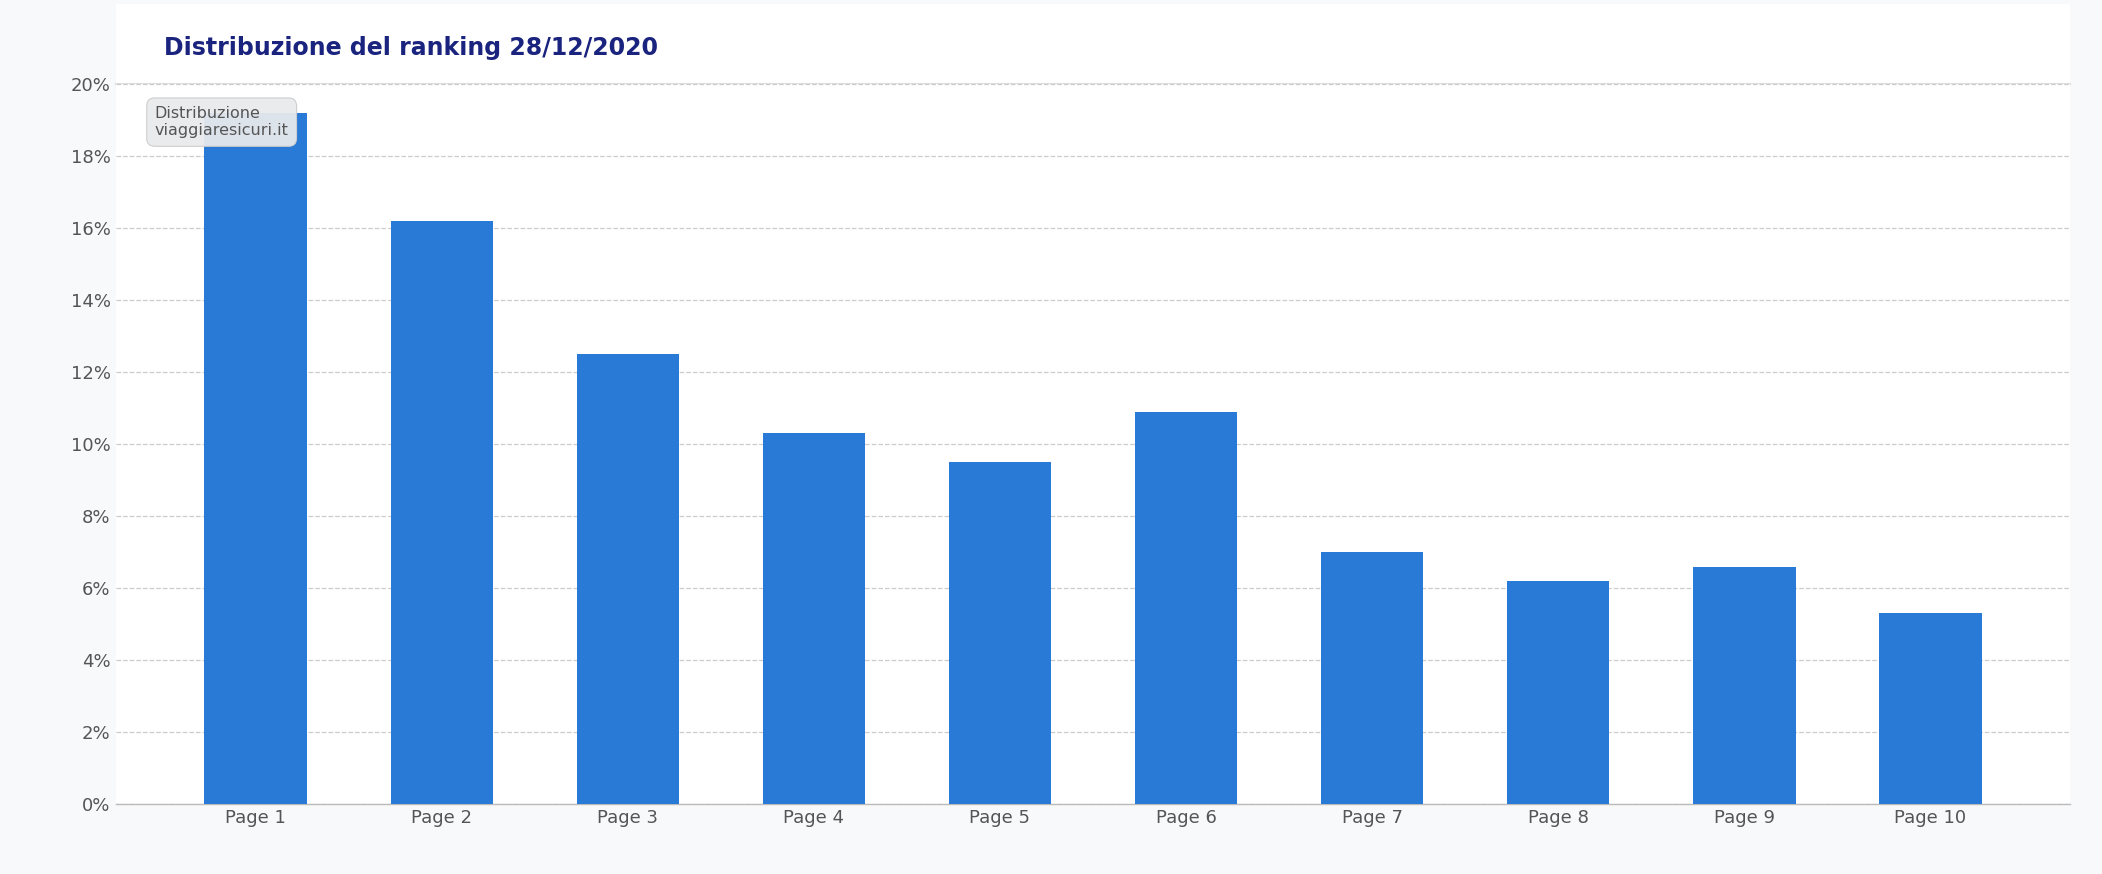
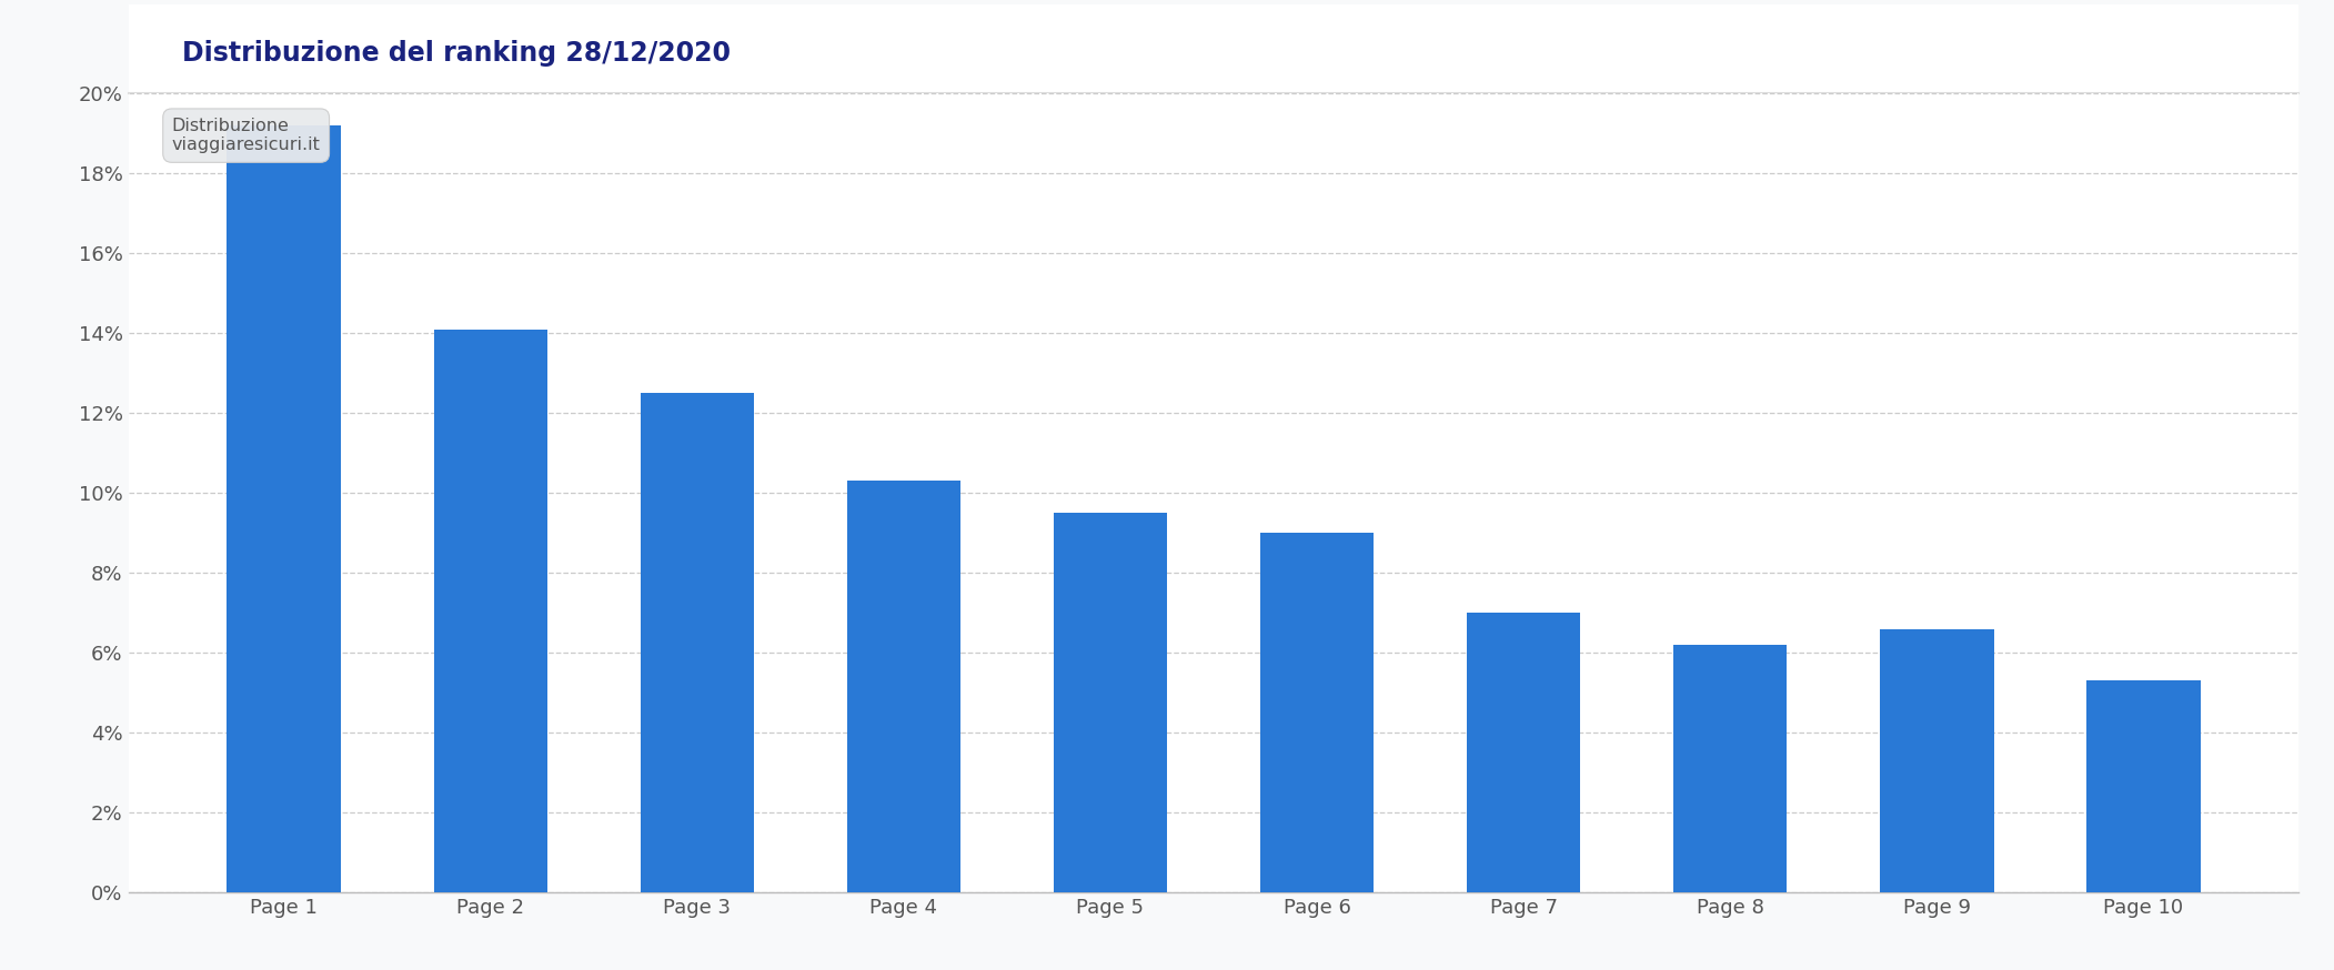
Page 2: 16.2% -> 14.1%
Page 6: 10.9% -> 9.0%
